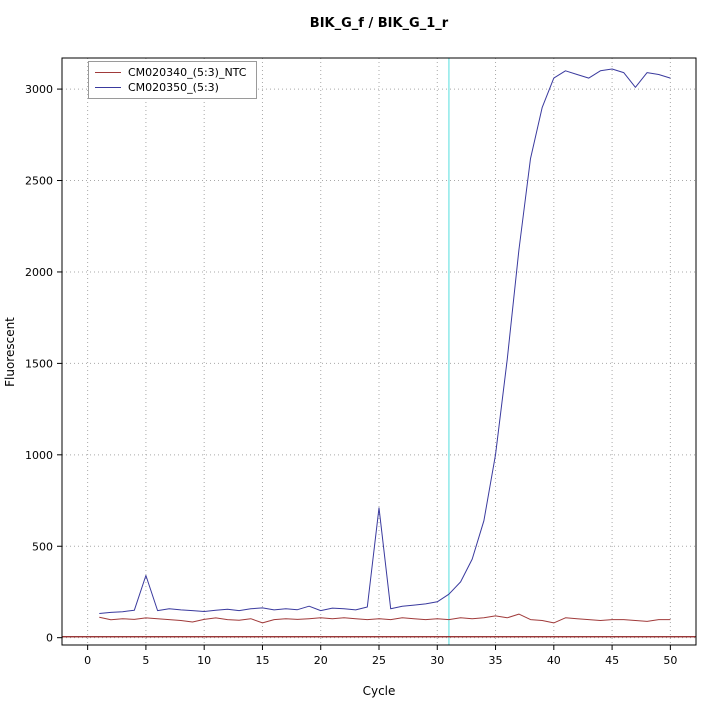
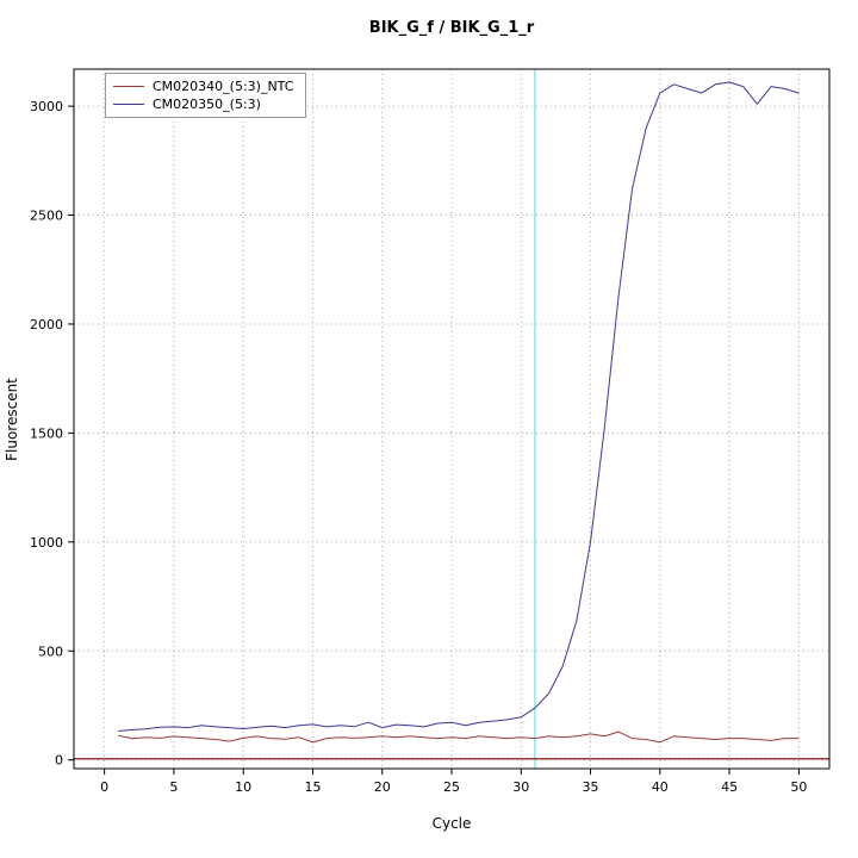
CM020350_(5:3)/5: 340 -> 150
CM020350_(5:3)/25: 710 -> 170
